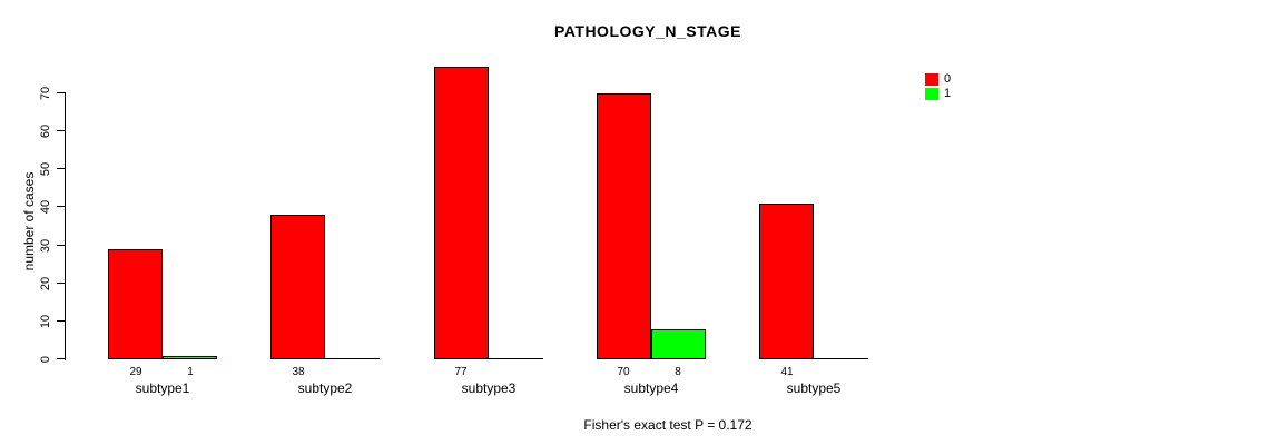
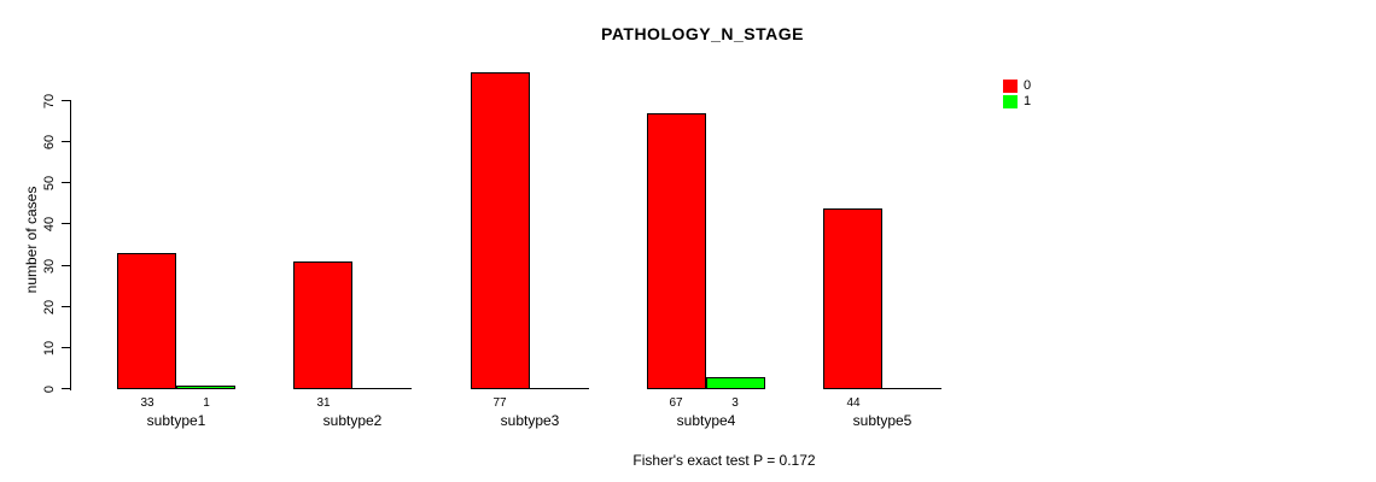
0/subtype1: 29 -> 33
0/subtype2: 38 -> 31
0/subtype4: 70 -> 67
1/subtype4: 8 -> 3
0/subtype5: 41 -> 44
